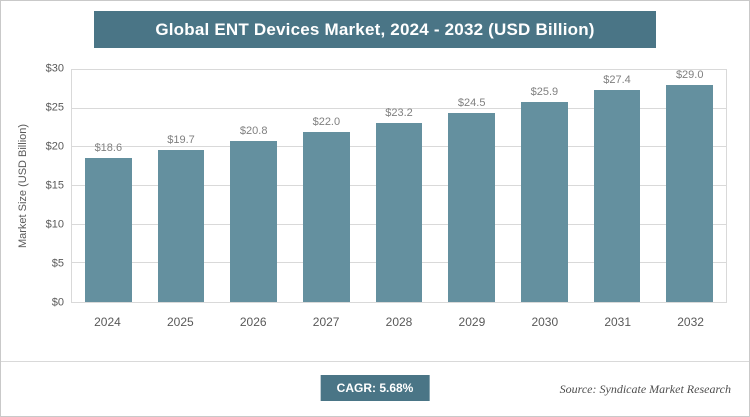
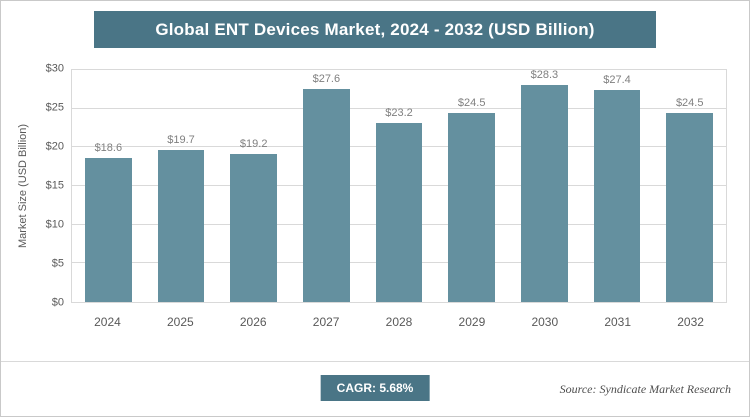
2026: $20.8 -> $19.2
2027: $22.0 -> $27.6
2030: $25.9 -> $28.3
2032: $29.0 -> $24.5
